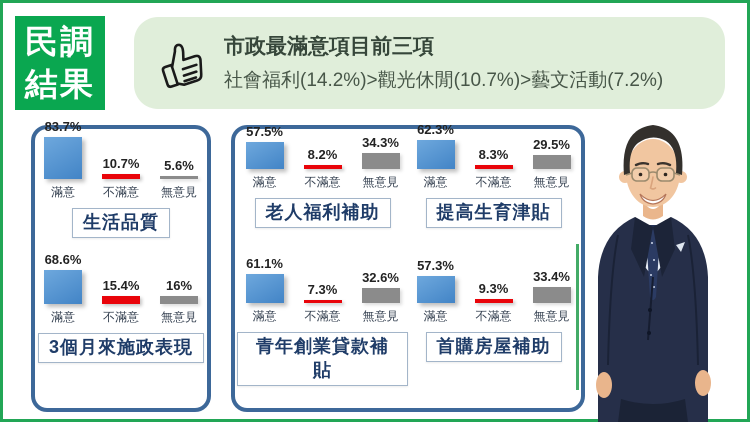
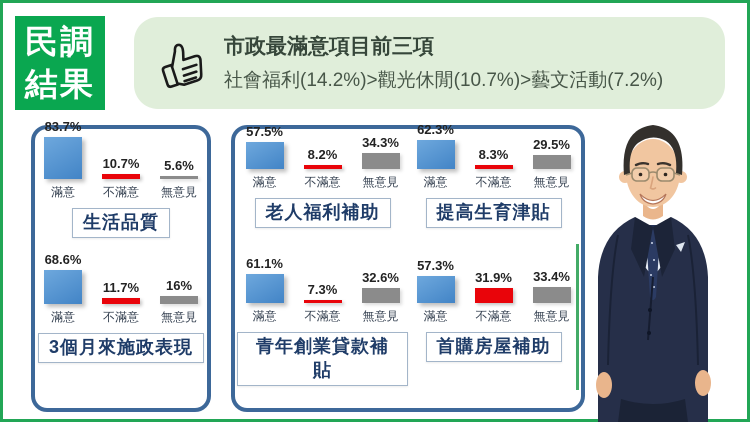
3個月來施政表現/不滿意: 15.4% -> 11.7%
首購房屋補助/不滿意: 9.3% -> 31.9%
